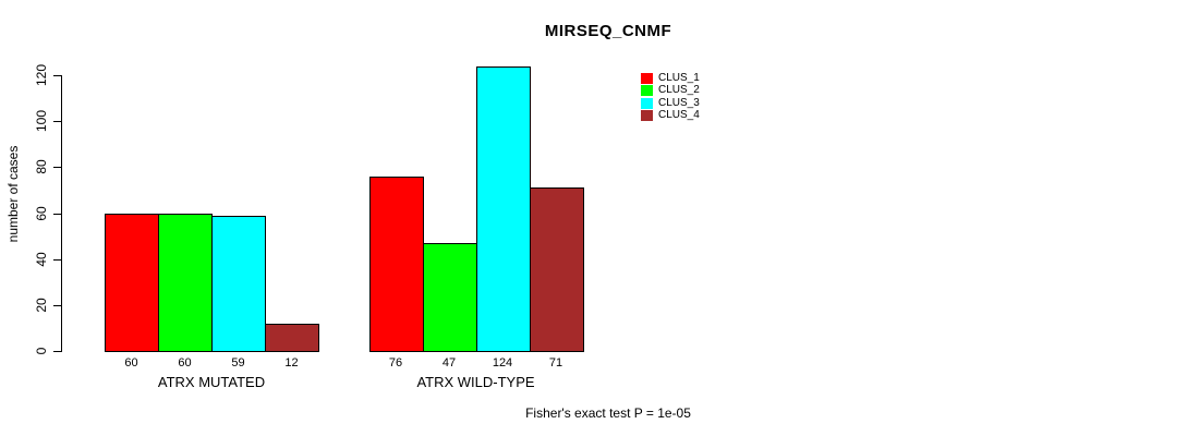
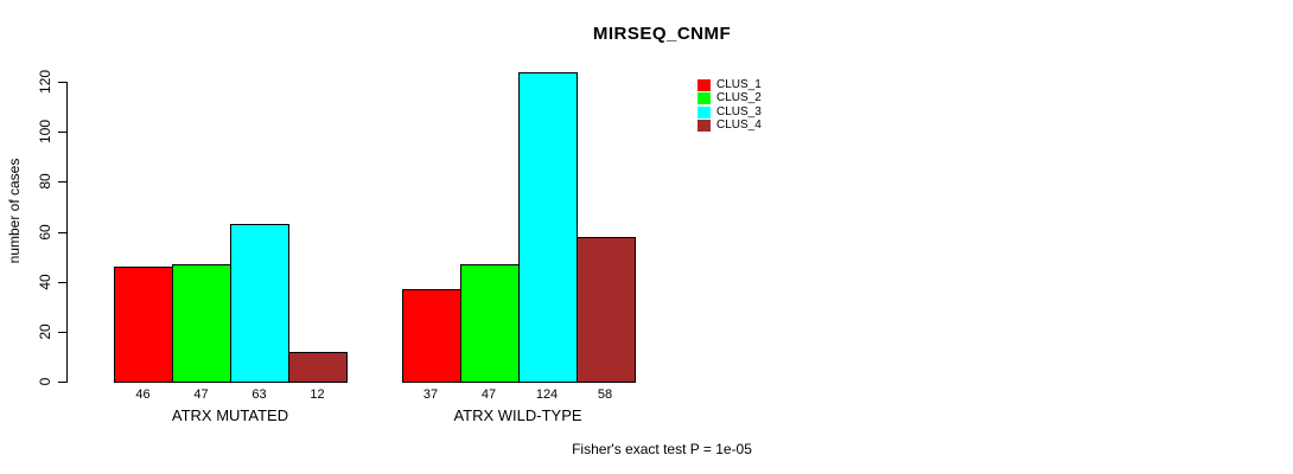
CLUS_1/ATRX MUTATED: 60 -> 46
CLUS_2/ATRX MUTATED: 60 -> 47
CLUS_3/ATRX MUTATED: 59 -> 63
CLUS_1/ATRX WILD-TYPE: 76 -> 37
CLUS_4/ATRX WILD-TYPE: 71 -> 58
